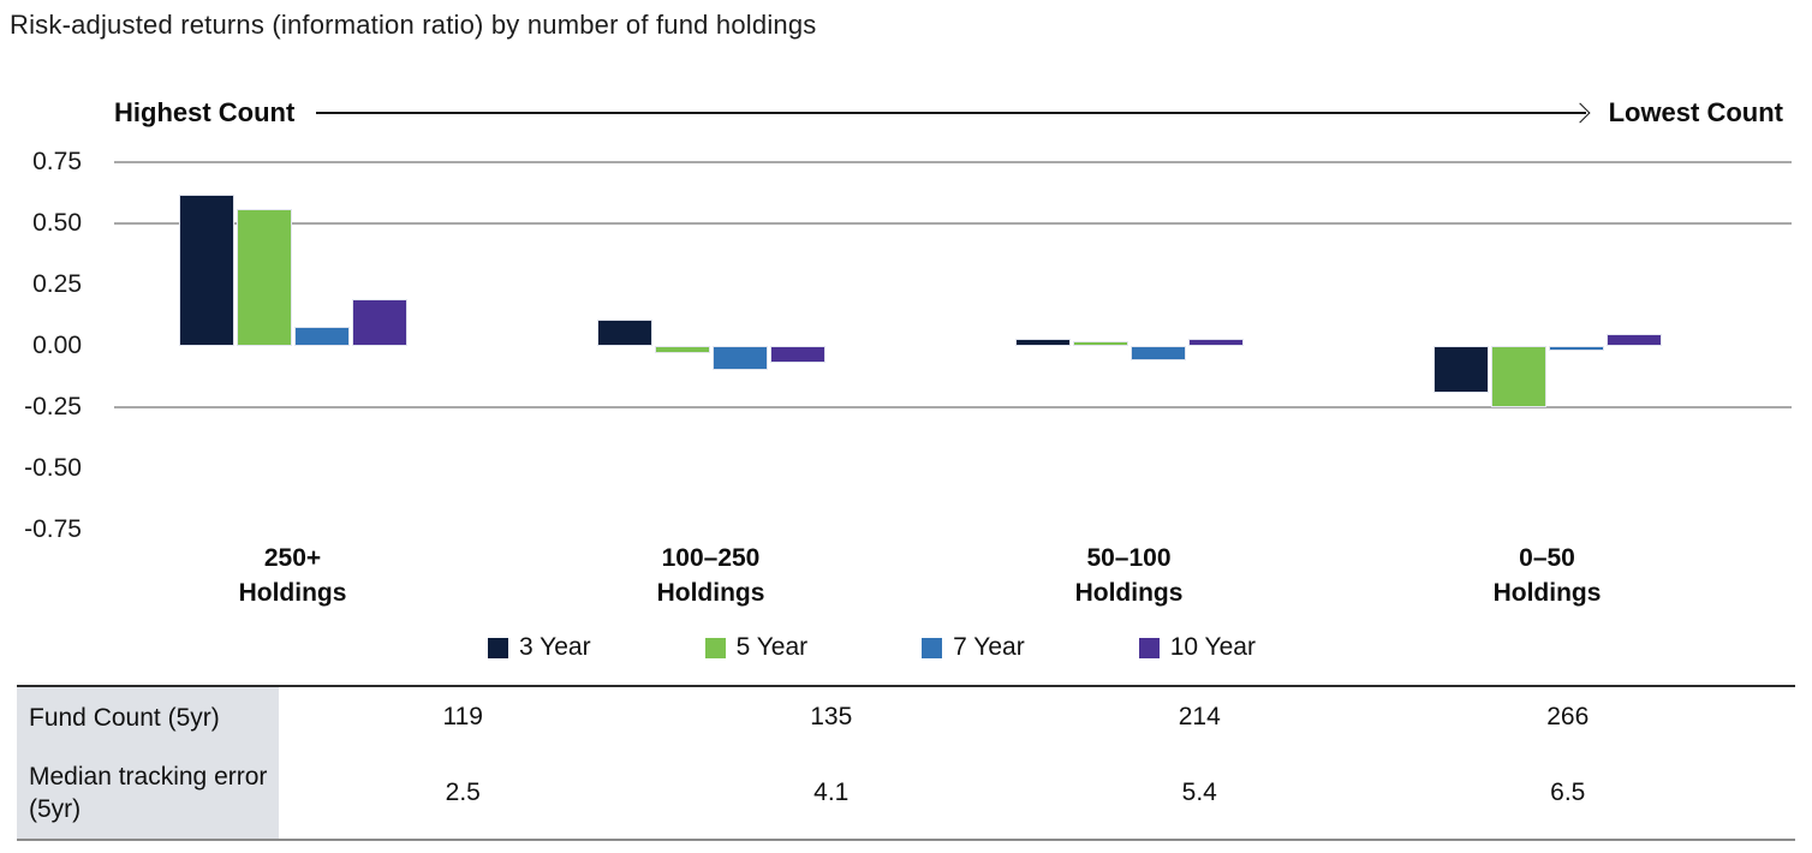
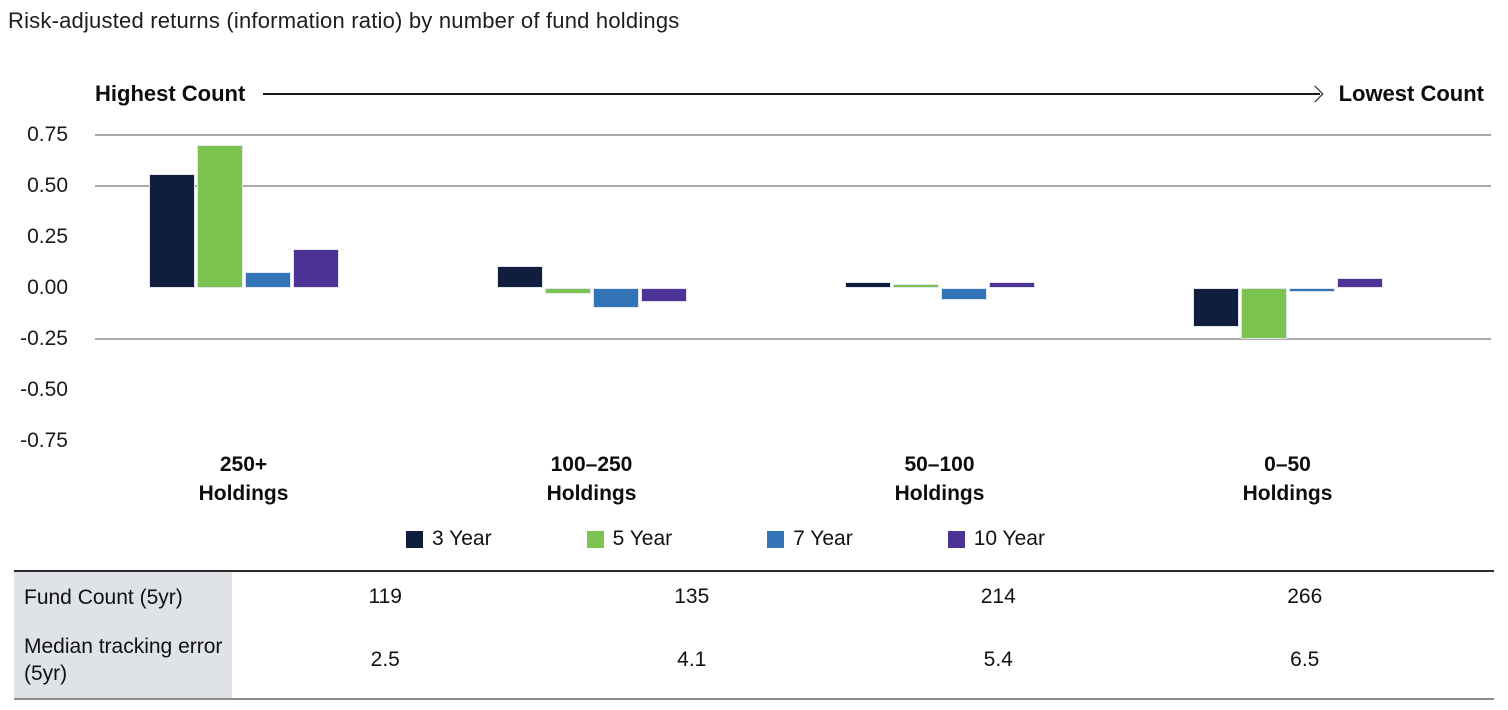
3 Year/250+ Holdings: 0.62 -> 0.56
5 Year/250+ Holdings: 0.56 -> 0.70
